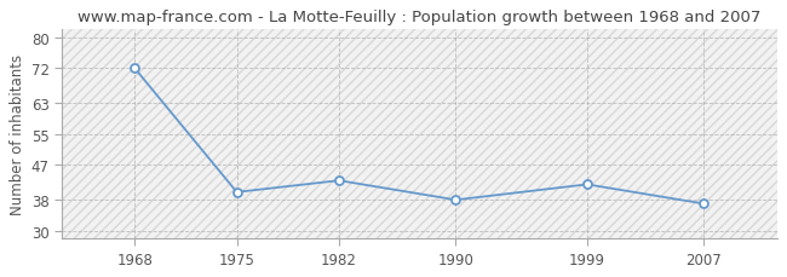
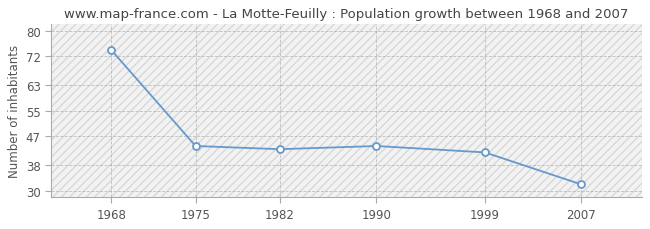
1968: 72 -> 74
1975: 40 -> 44
1990: 38 -> 44
2007: 37 -> 32
